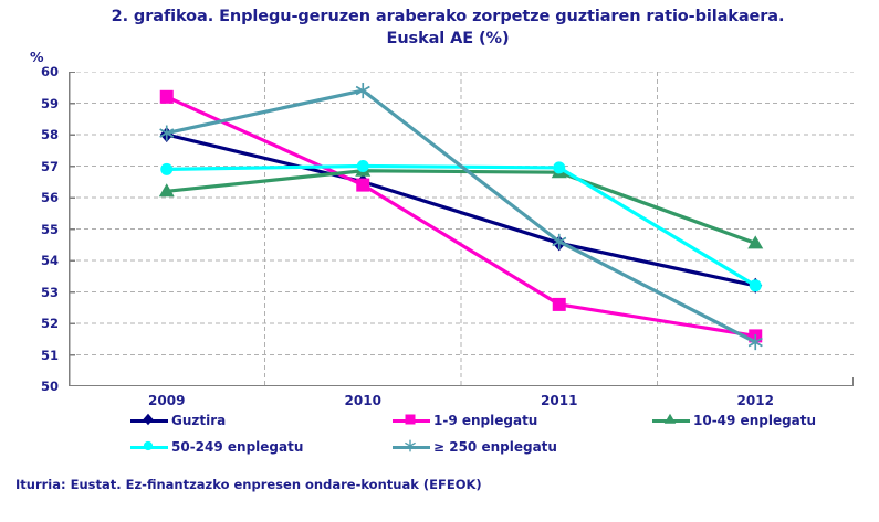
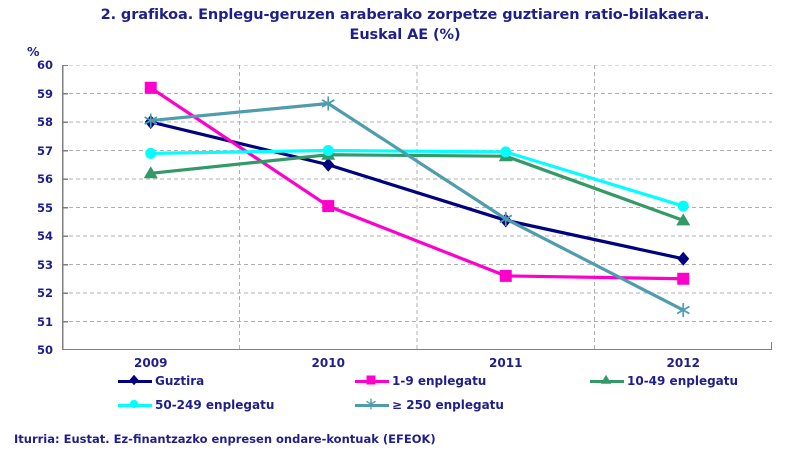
1-9 enplegatu/2010: 56.4 -> 55.0
≥ 250 enplegatu/2010: 59.4 -> 58.6
1-9 enplegatu/2012: 51.6 -> 52.5
50-249 enplegatu/2012: 53.2 -> 55.0
